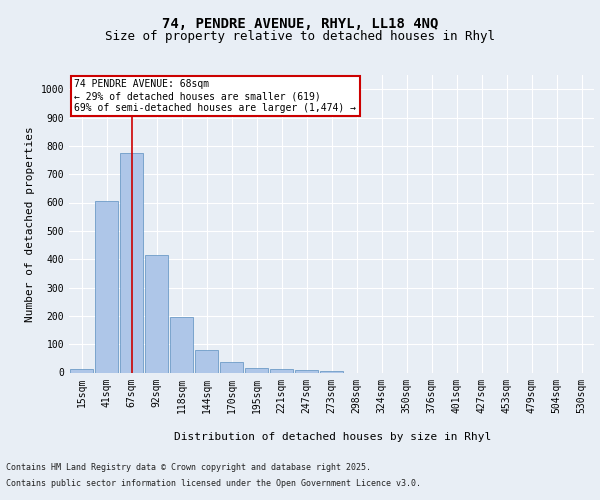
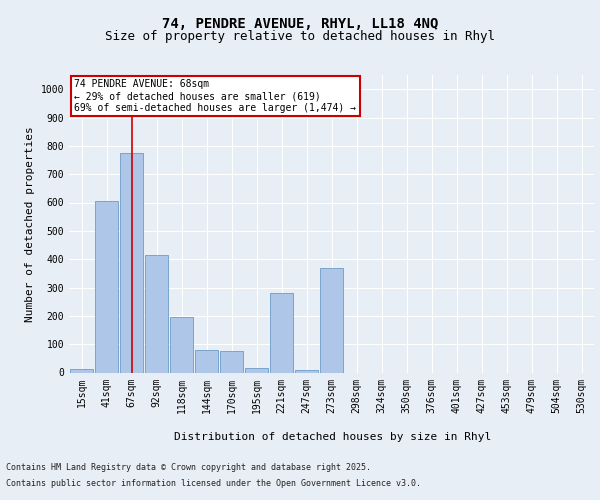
170sqm: 38 -> 75
221sqm: 14 -> 280
273sqm: 4 -> 370
